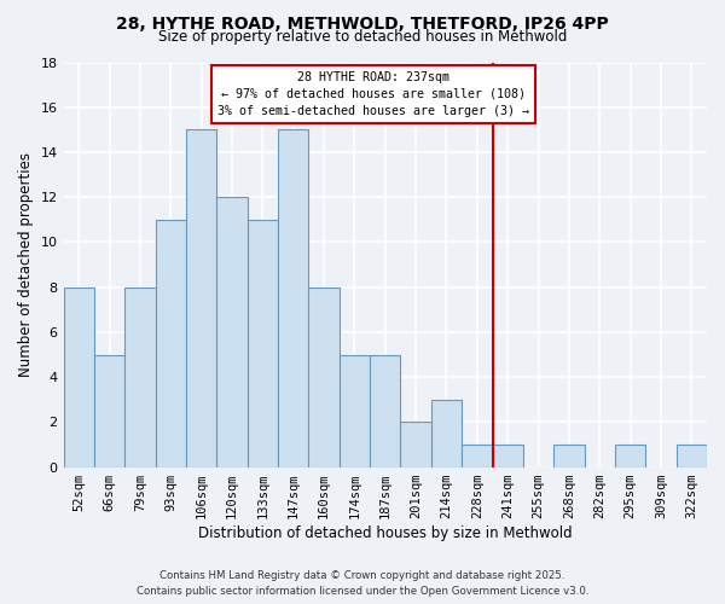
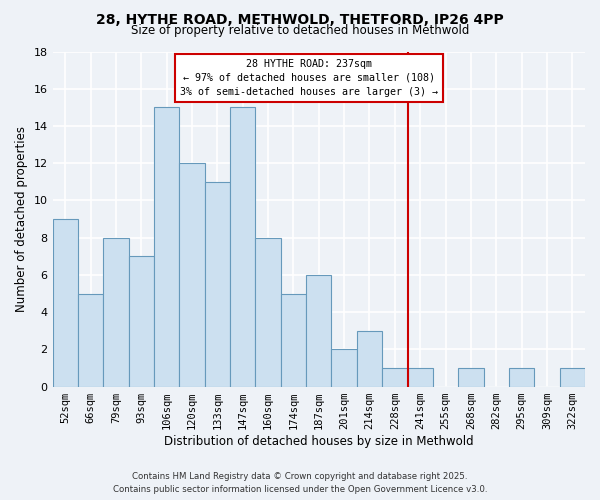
52sqm: 8 -> 9
93sqm: 11 -> 7
187sqm: 5 -> 6
